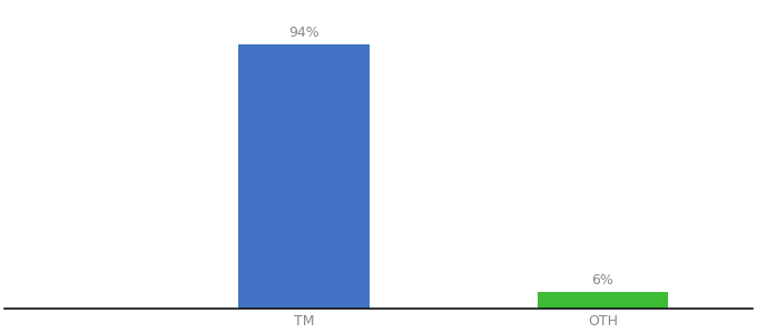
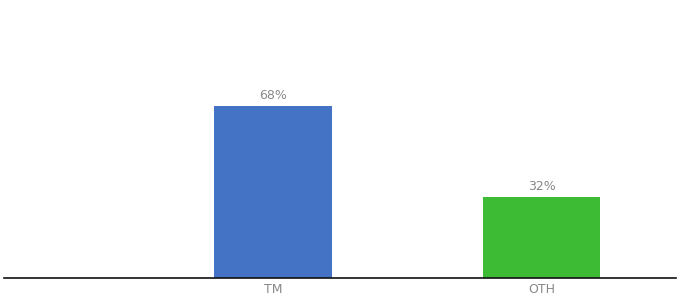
TM: 94% -> 68%
OTH: 6% -> 32%
